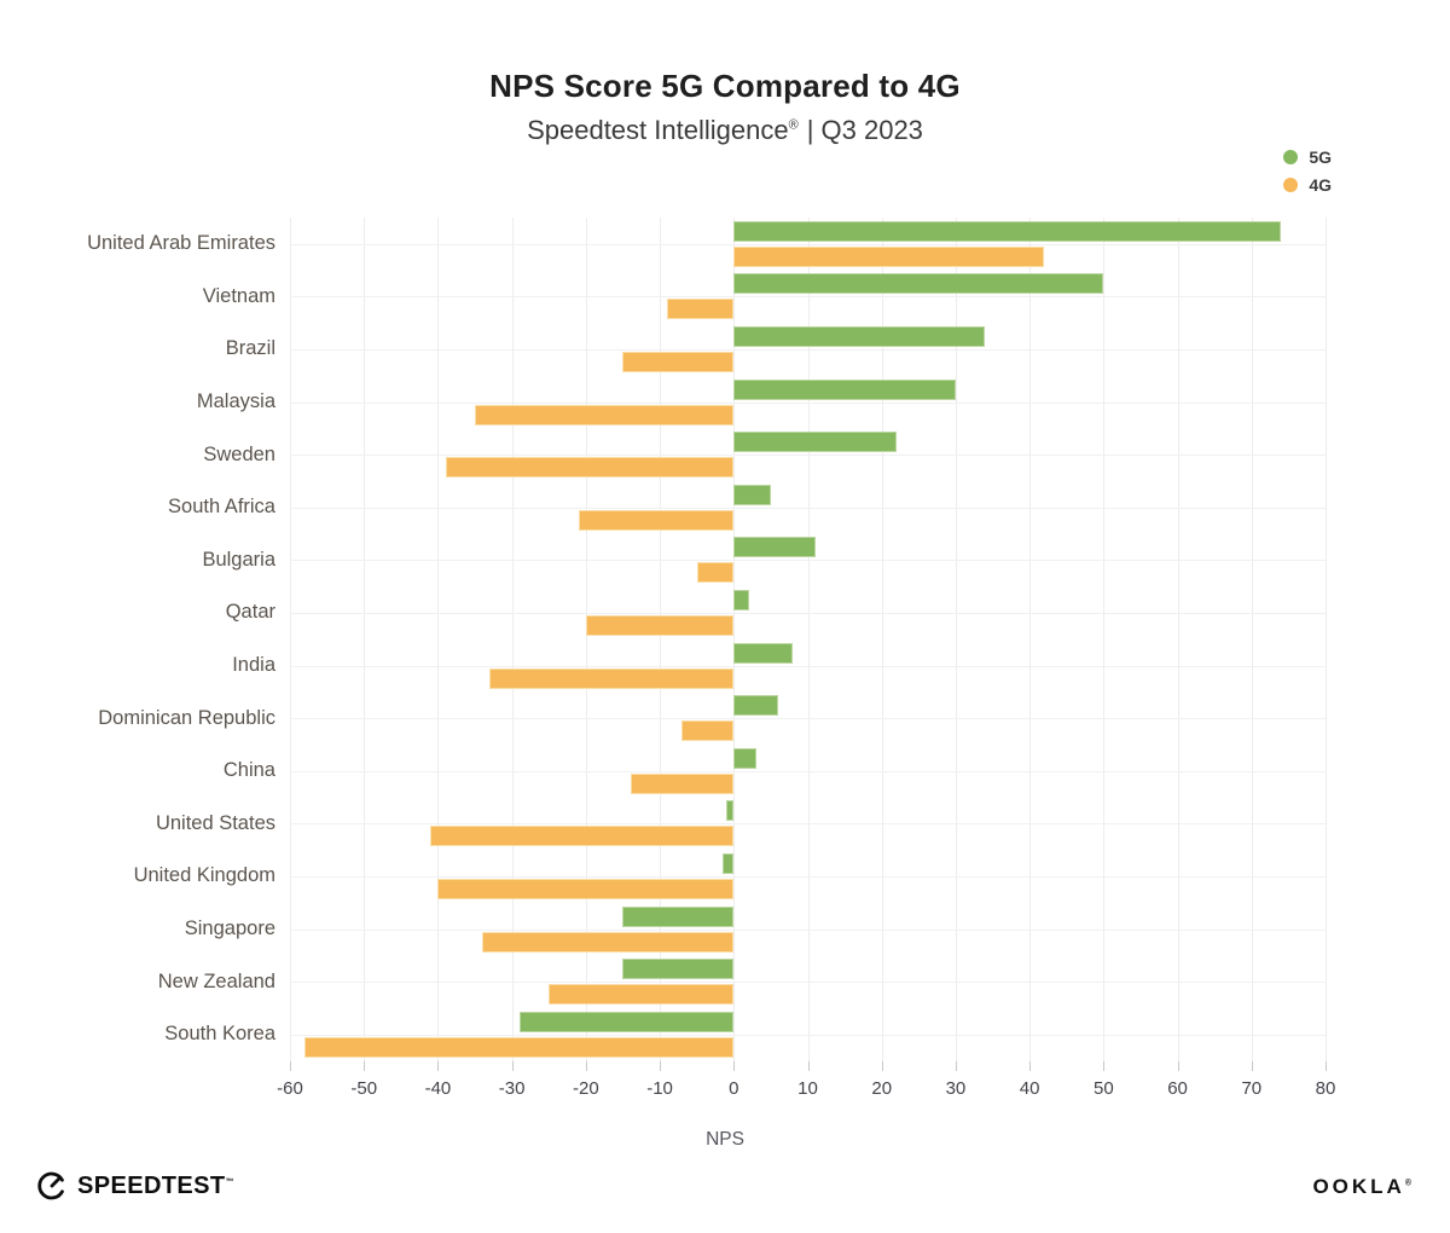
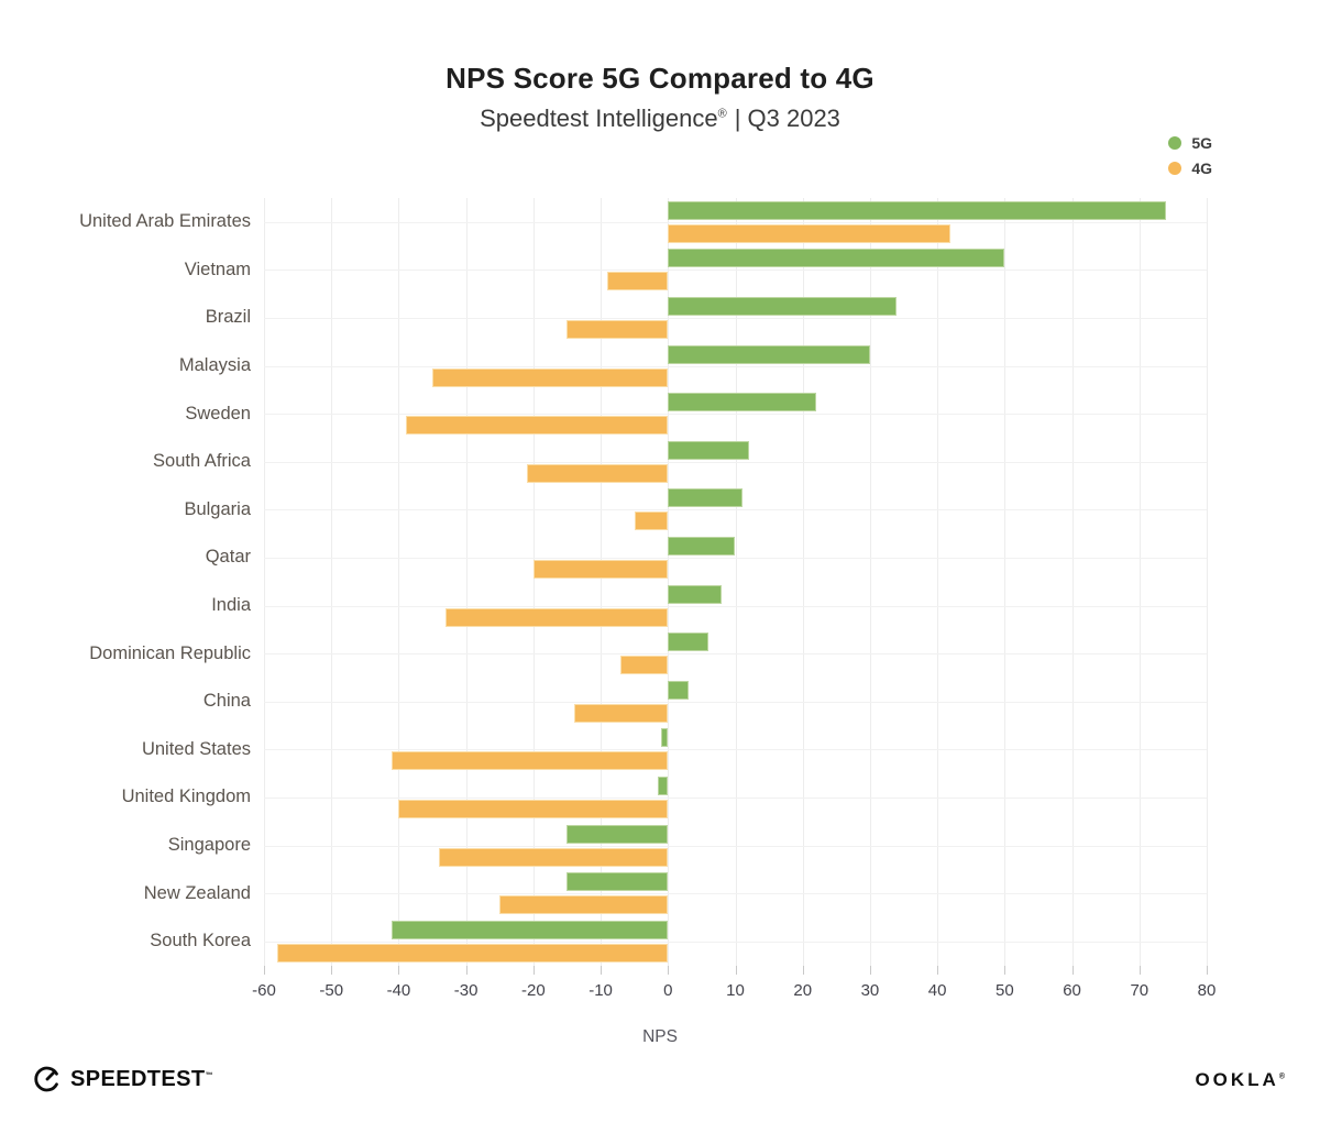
5G/South Africa: 5 -> 12
5G/Qatar: 2 -> 10
5G/South Korea: -29 -> -41
